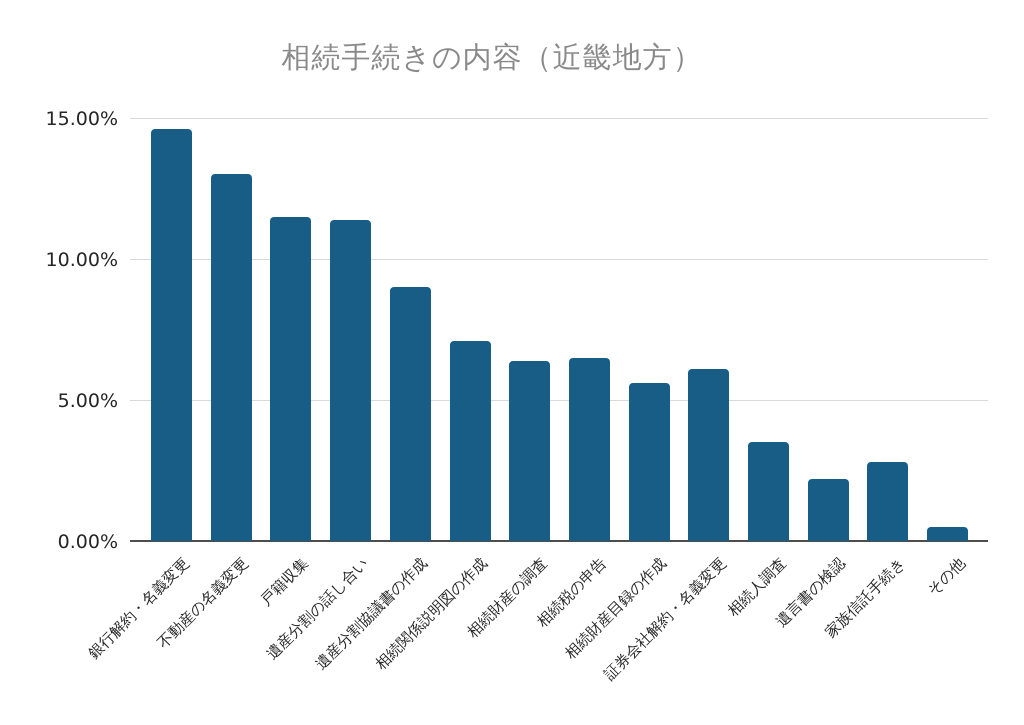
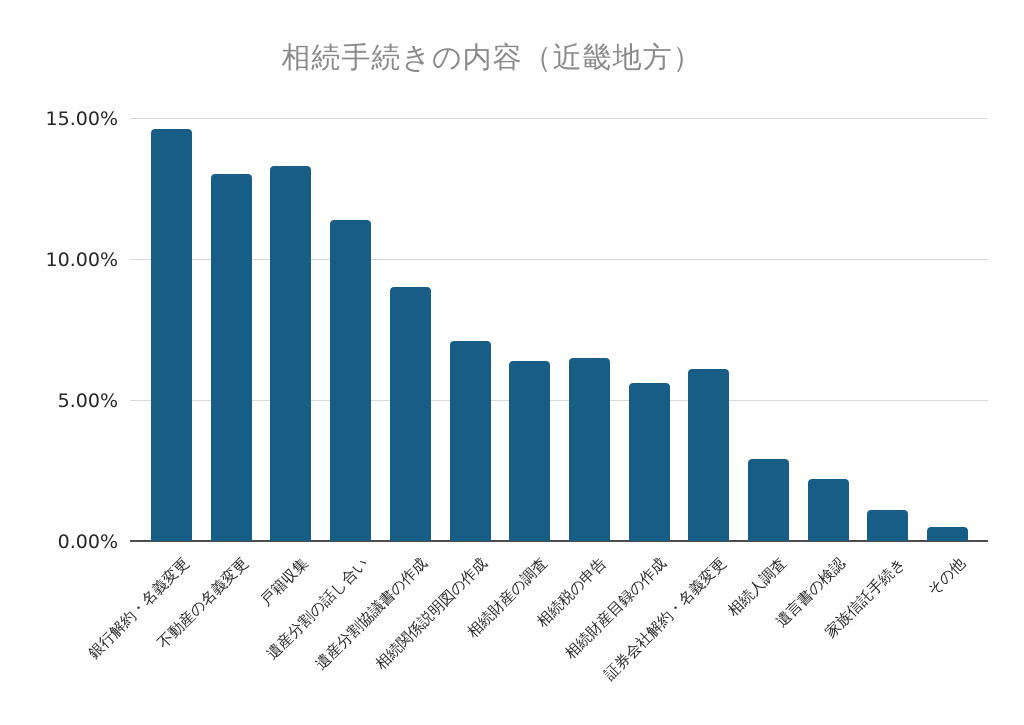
戸籍収集: 11.5% -> 13.3%
相続人調査: 3.5% -> 2.9%
家族信託手続き: 2.8% -> 1.1%
